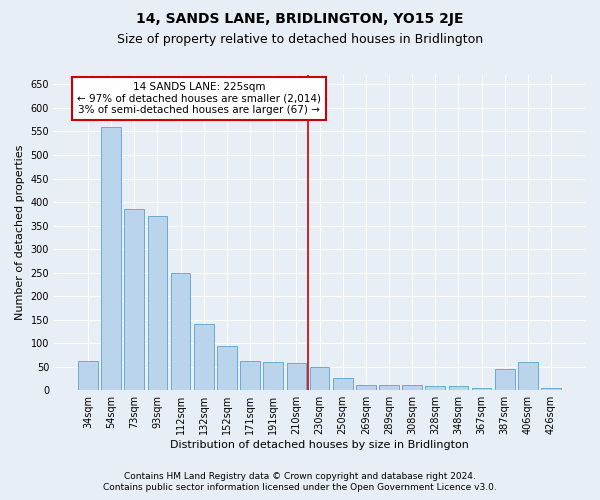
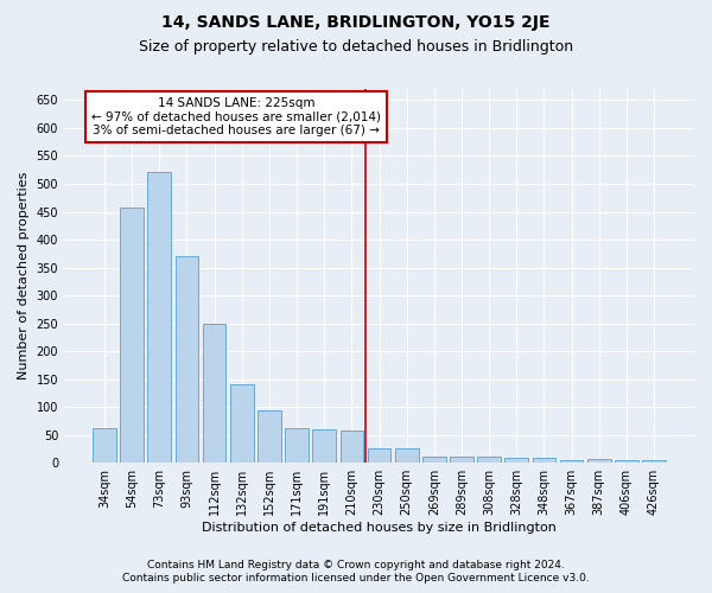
54sqm: 560 -> 457
73sqm: 385 -> 522
230sqm: 50 -> 27
387sqm: 45 -> 7
406sqm: 60 -> 5
